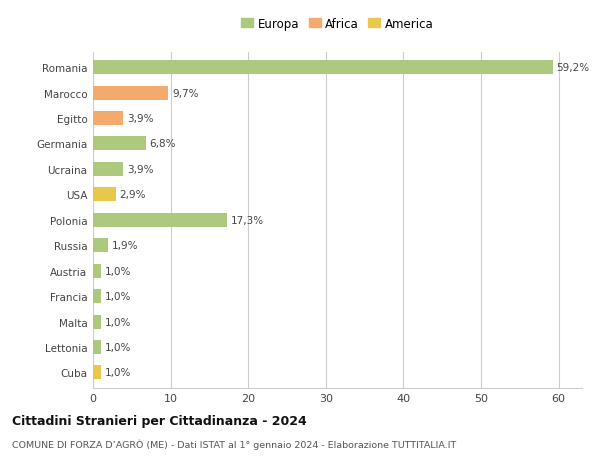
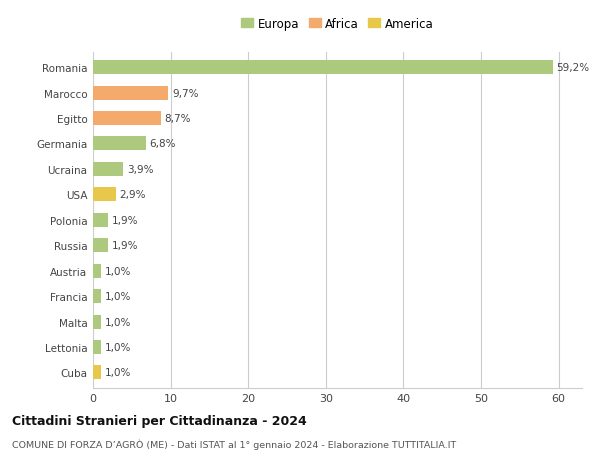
Egitto: 3,9% -> 8,7%
Polonia: 17,3% -> 1,9%
